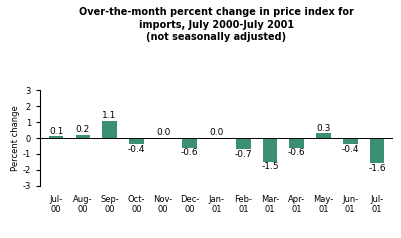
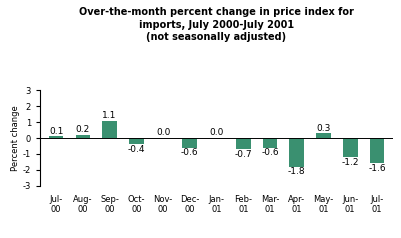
Mar- 01: -1.5 -> -0.6
Apr- 01: -0.6 -> -1.8
Jun- 01: -0.4 -> -1.2
